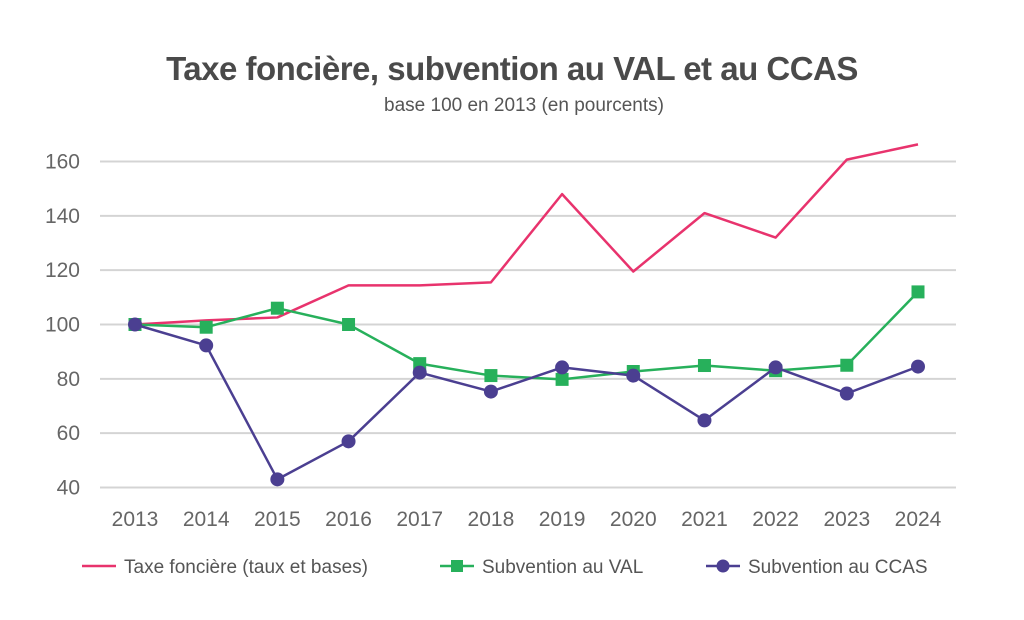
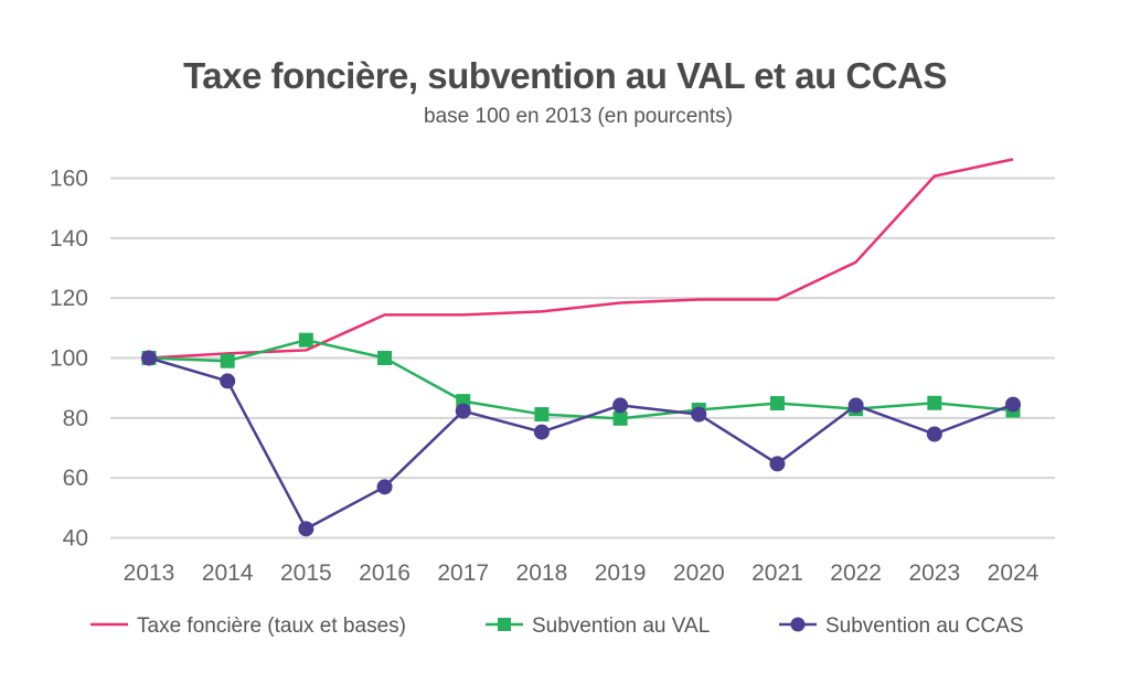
Taxe foncière (taux et bases)/2019: 148 -> 118
Taxe foncière (taux et bases)/2021: 141 -> 120
Subvention au VAL/2024: 112 -> 82
